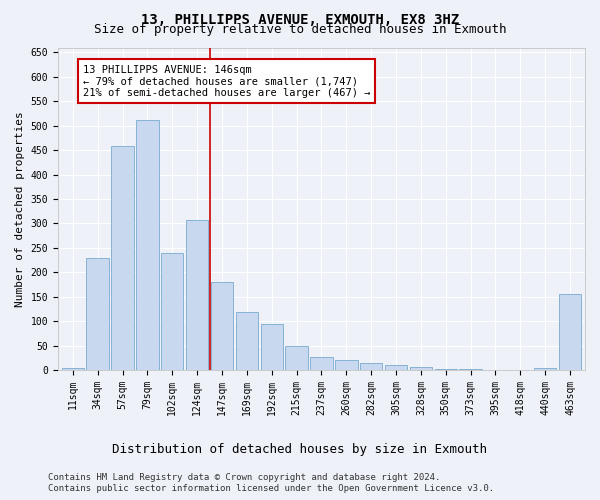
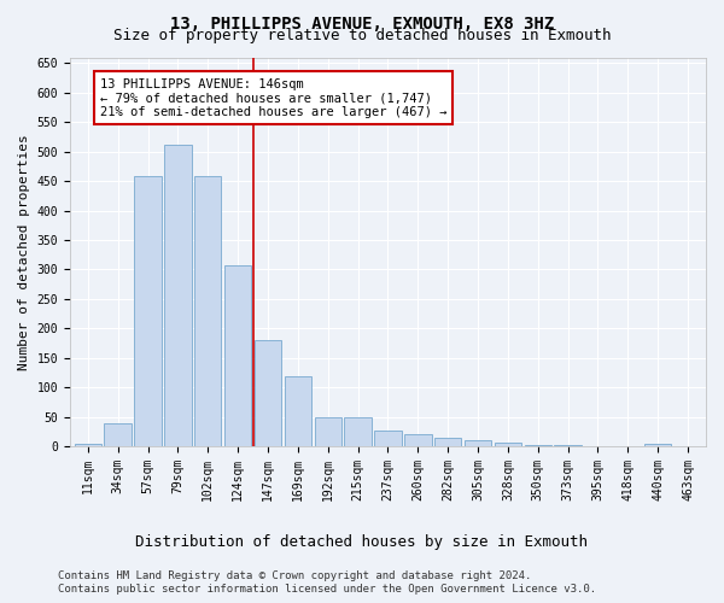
34sqm: 230 -> 38
102sqm: 240 -> 458
192sqm: 95 -> 50
463sqm: 155 -> 1
